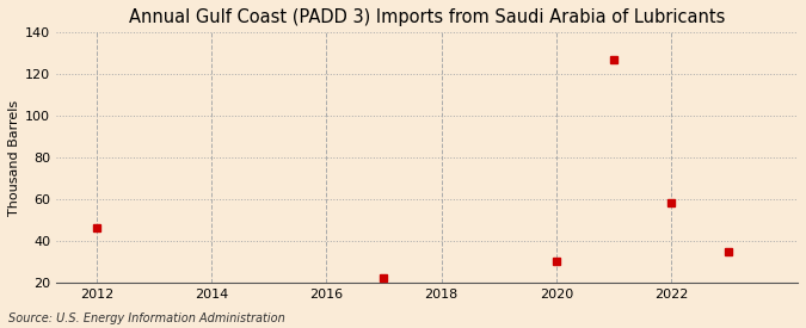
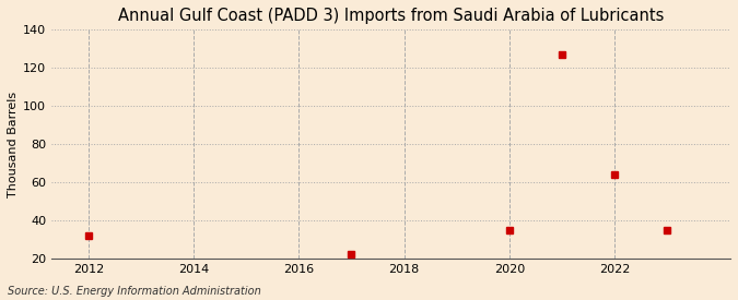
2012: 46 -> 32
2020: 30 -> 35
2022: 58 -> 64
